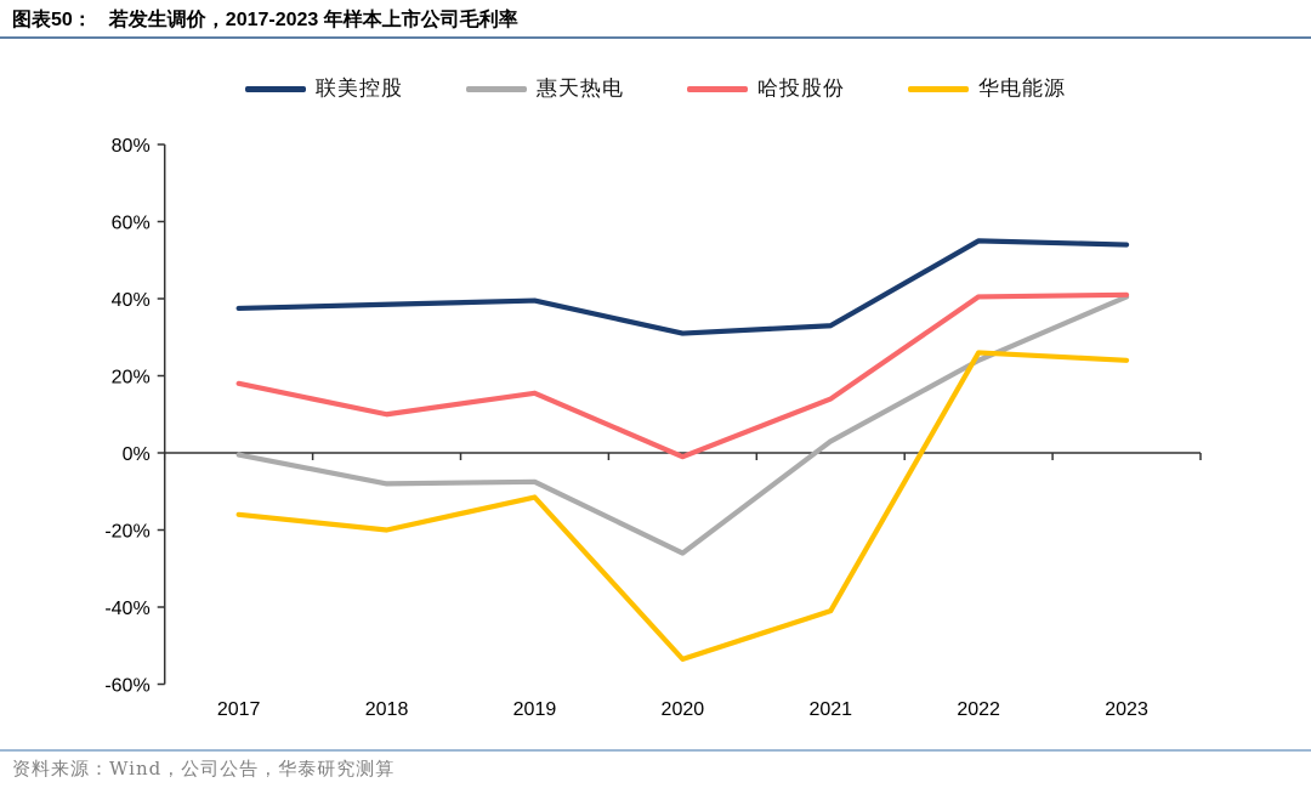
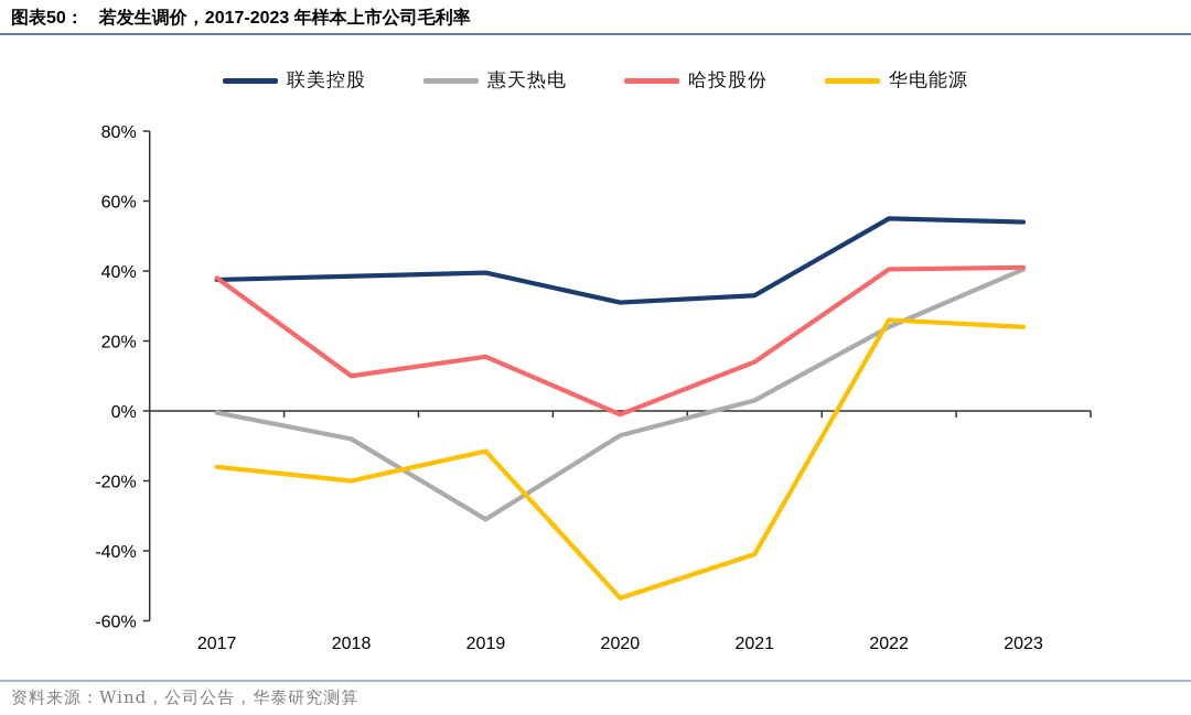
哈投股份/2017: 18% -> 38%
惠天热电/2019: -8% -> -31%
惠天热电/2020: -26% -> -7%
